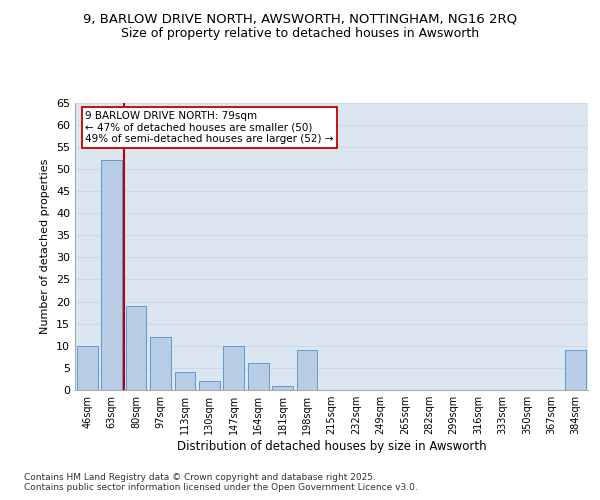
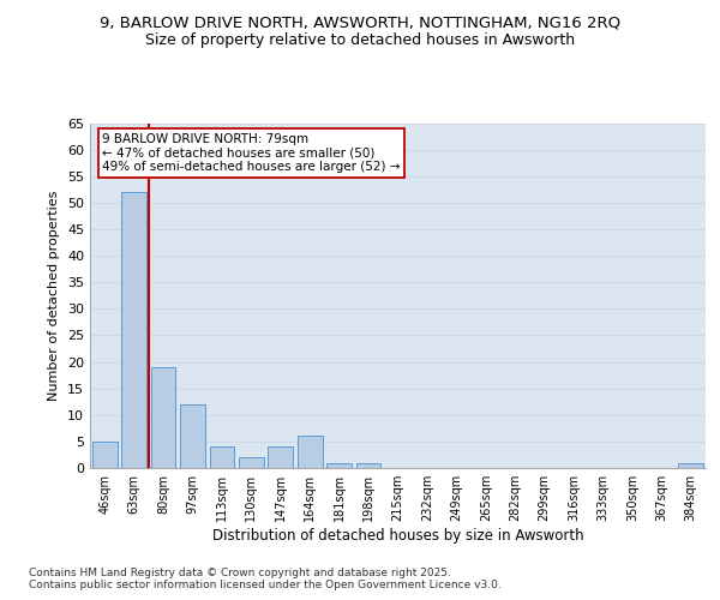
46sqm: 10 -> 5
147sqm: 10 -> 4
198sqm: 9 -> 1
384sqm: 9 -> 1
